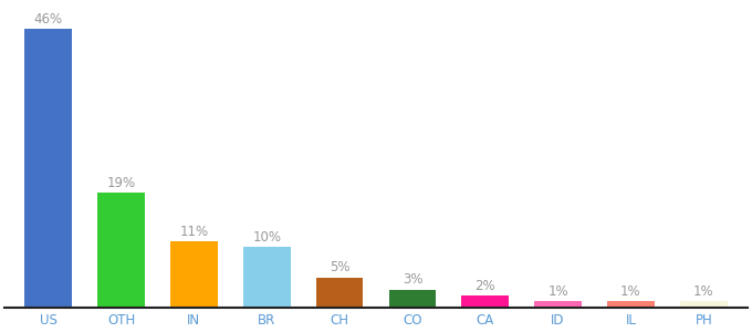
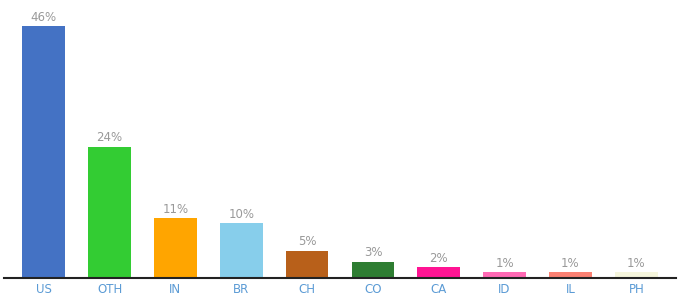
OTH: 19% -> 24%
